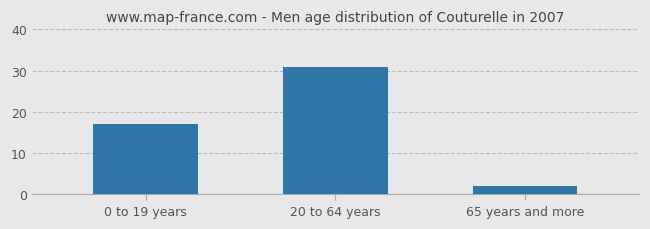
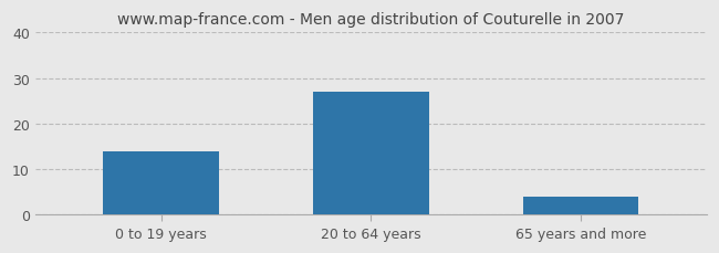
0 to 19 years: 17 -> 14
20 to 64 years: 31 -> 27
65 years and more: 2 -> 4
